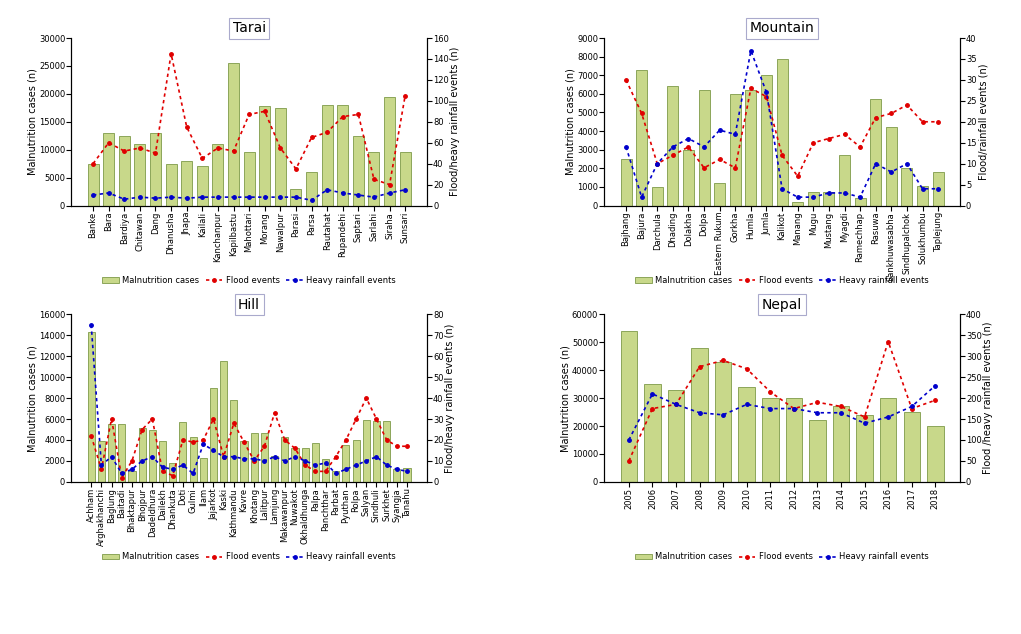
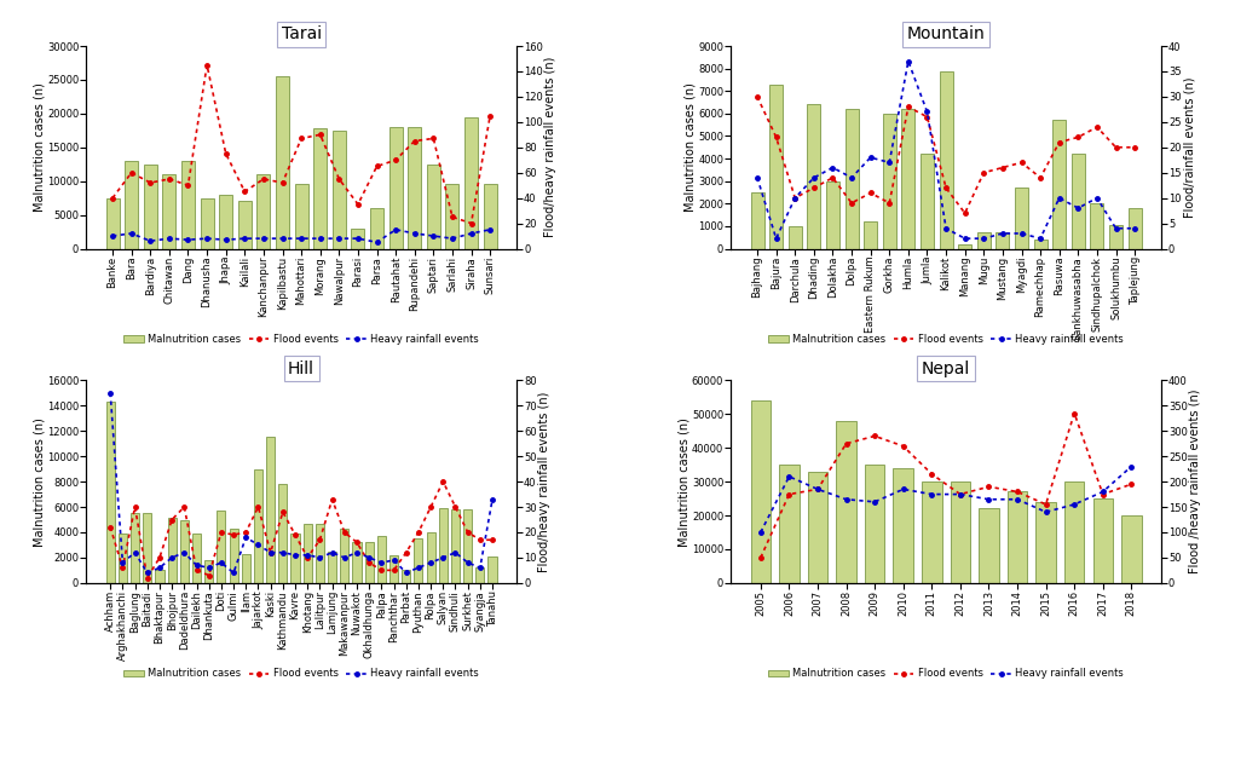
Mountain/Malnutrition cases/Jumla: 7000 -> 4200
Hill/Malnutrition cases/Tanahu: 1300 -> 2100
Hill/Heavy rainfall events/Tanahu: 5 -> 33
Nepal/Malnutrition cases/2009: 43000 -> 35000
